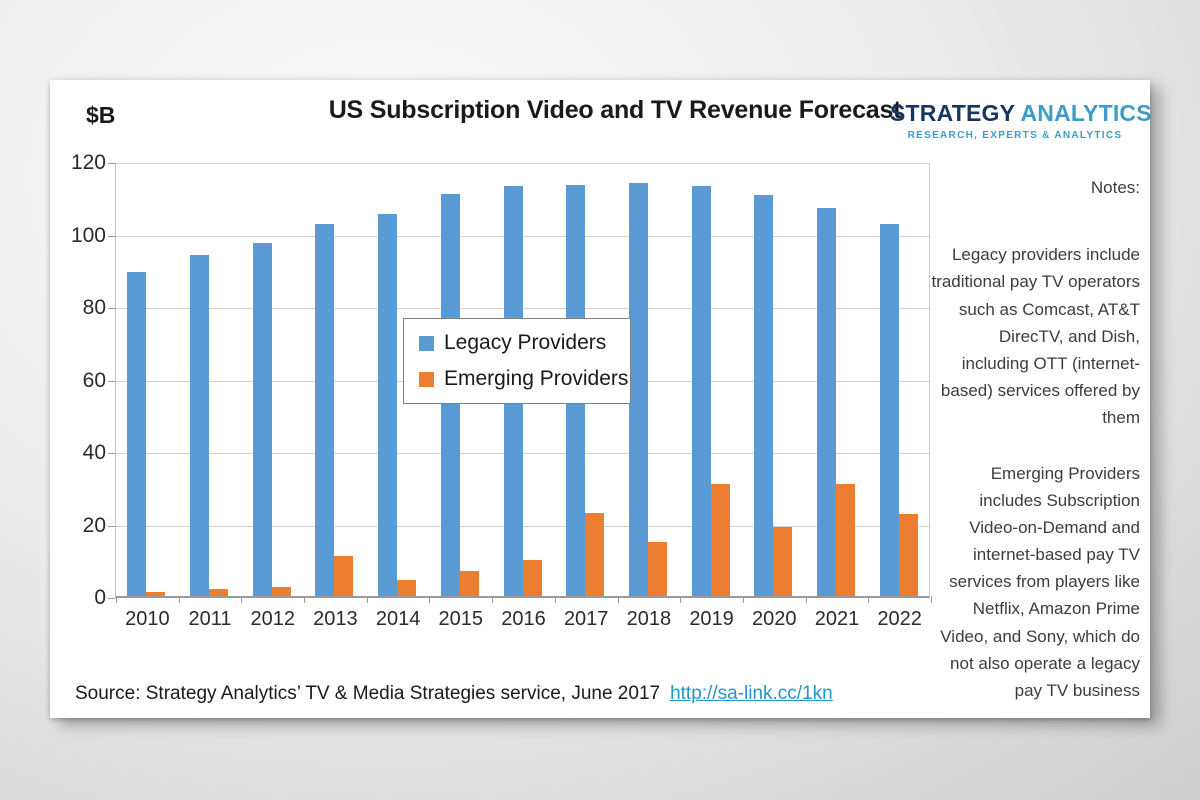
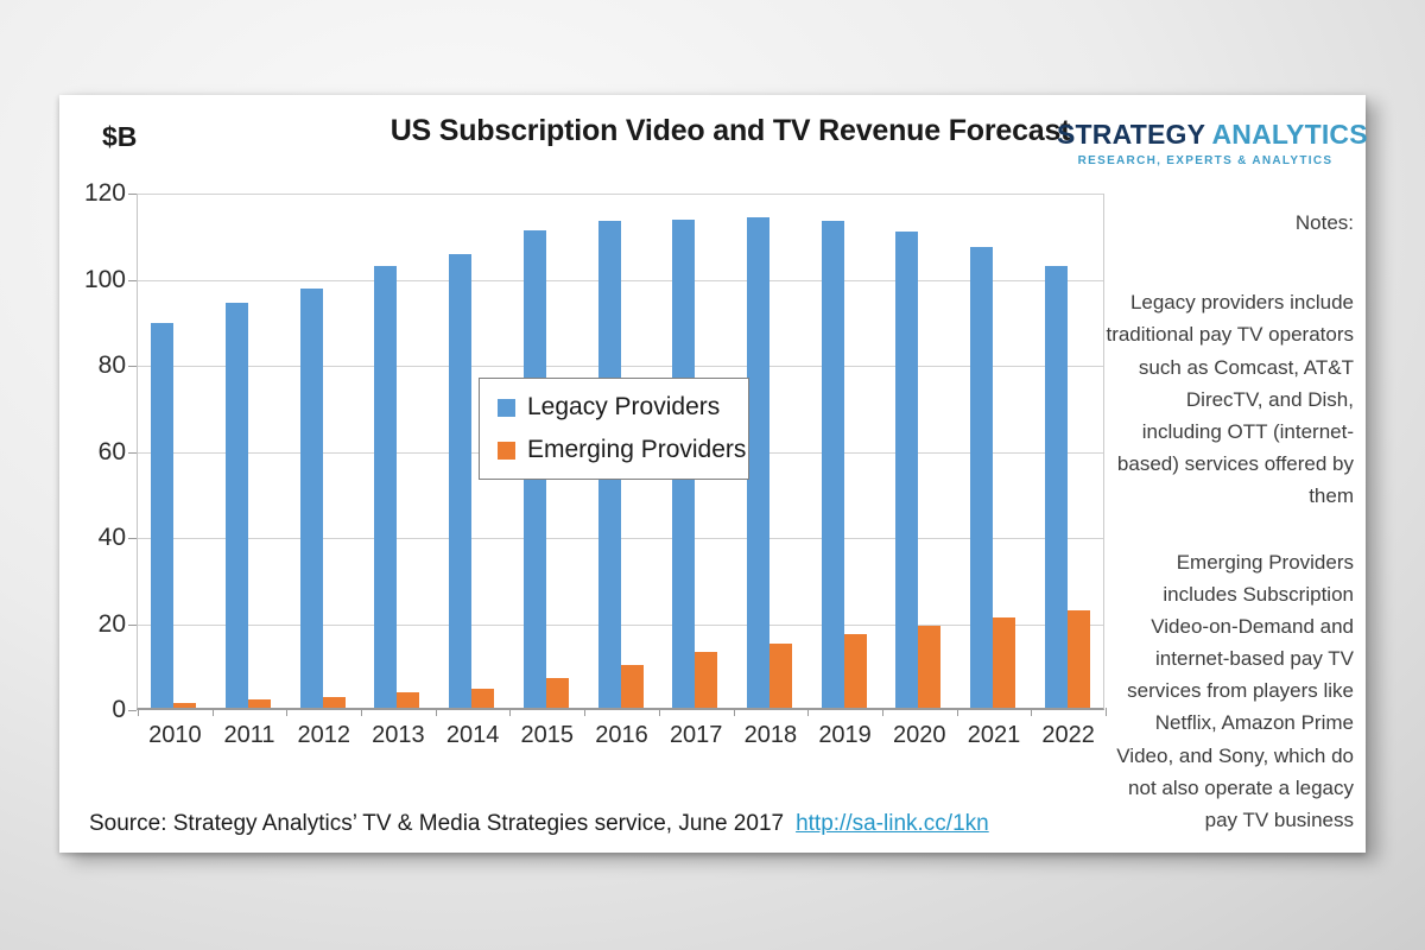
Emerging Providers/2013: 11 -> 4
Emerging Providers/2017: 23 -> 13
Emerging Providers/2019: 31 -> 17
Emerging Providers/2021: 31 -> 21
